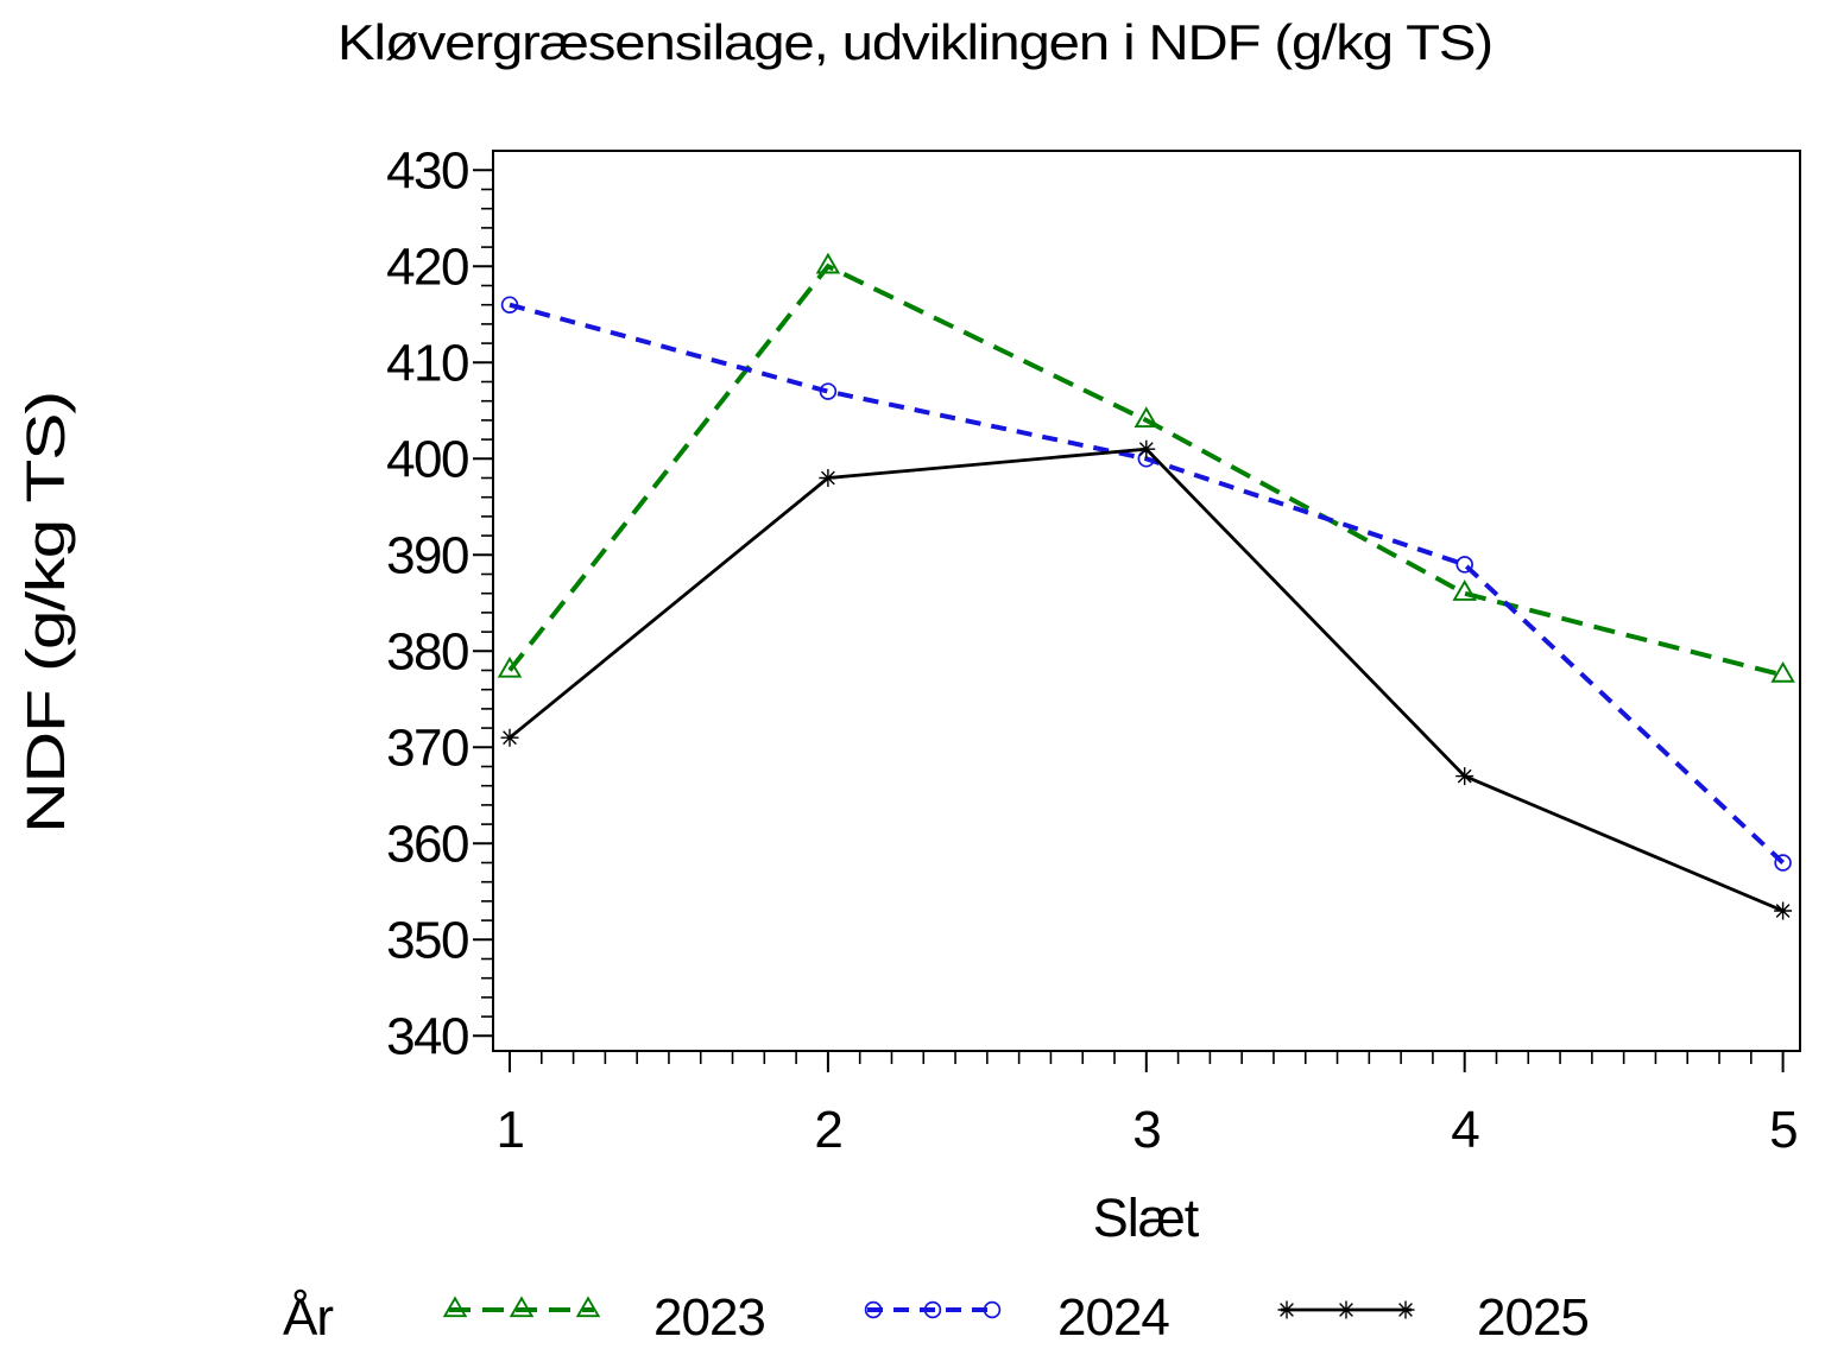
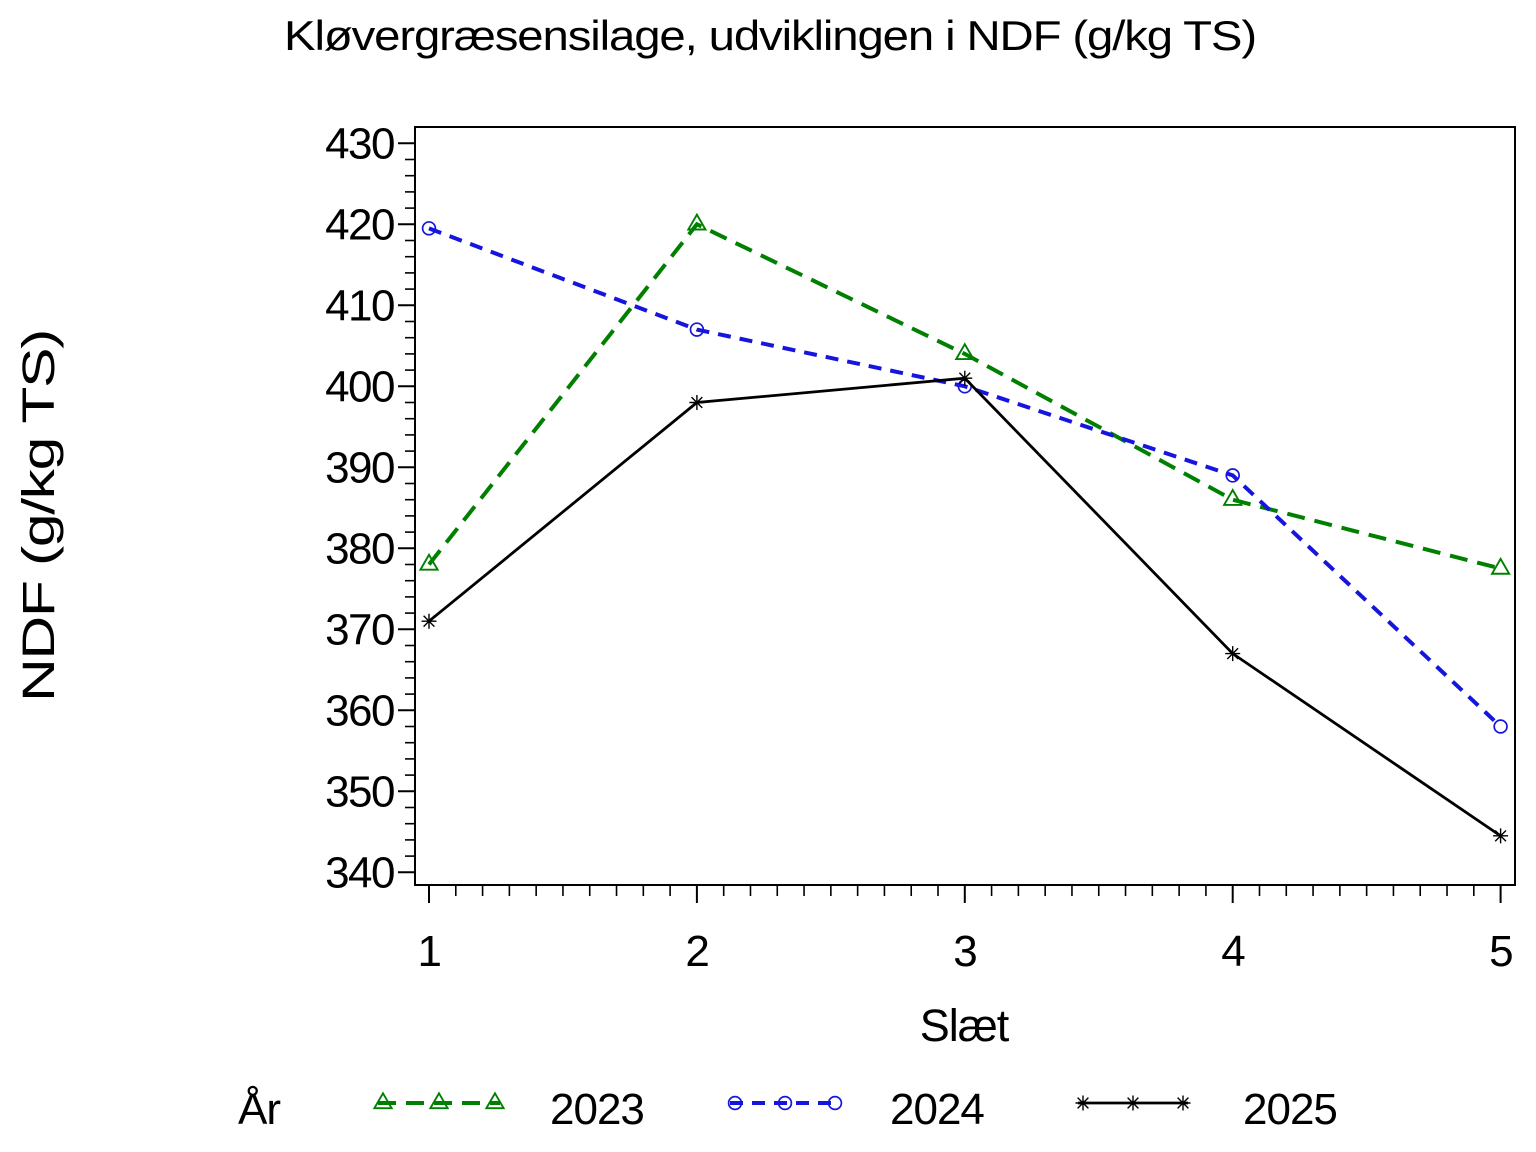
2024/1: 416 -> 420
2025/5: 353 -> 344
